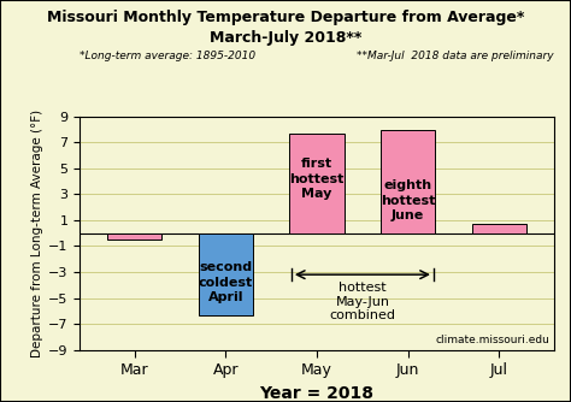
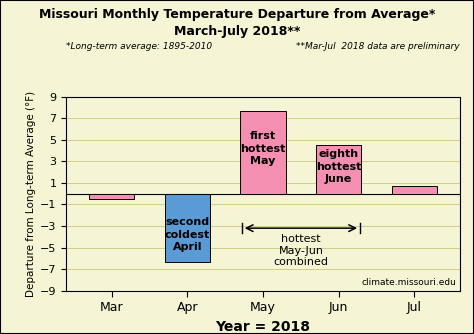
Jun: 8.0 -> 4.5
